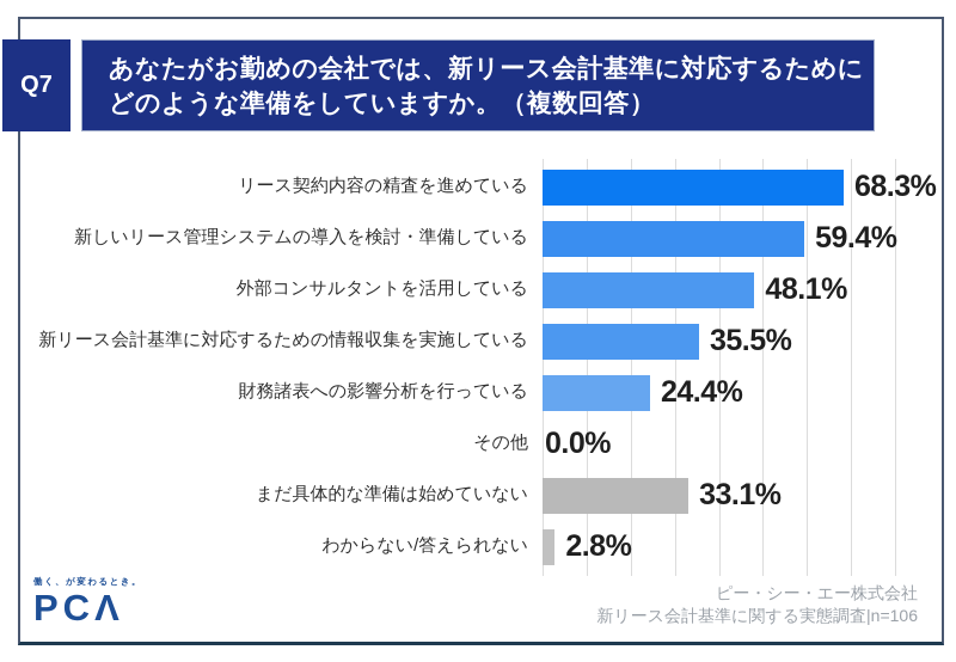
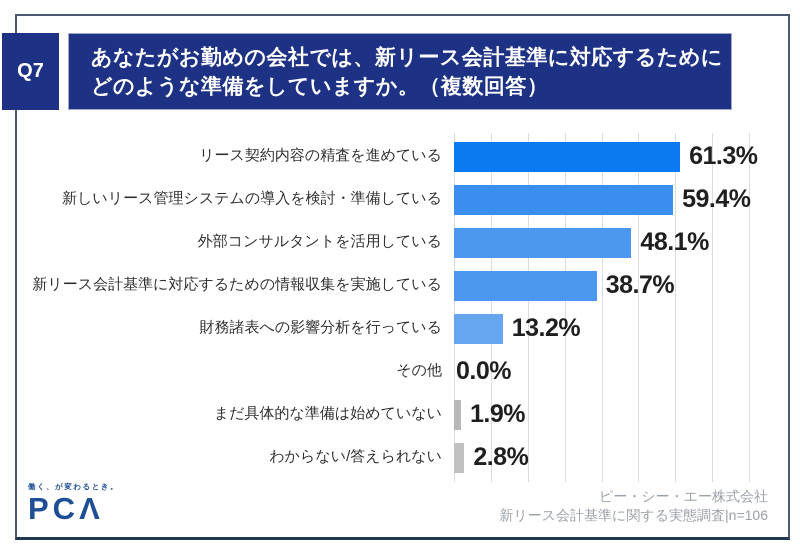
リース契約内容の精査を進めている: 68.3% -> 61.3%
新リース会計基準に対応するための情報収集を実施している: 35.5% -> 38.7%
財務諸表への影響分析を行っている: 24.4% -> 13.2%
まだ具体的な準備は始めていない: 33.1% -> 1.9%
